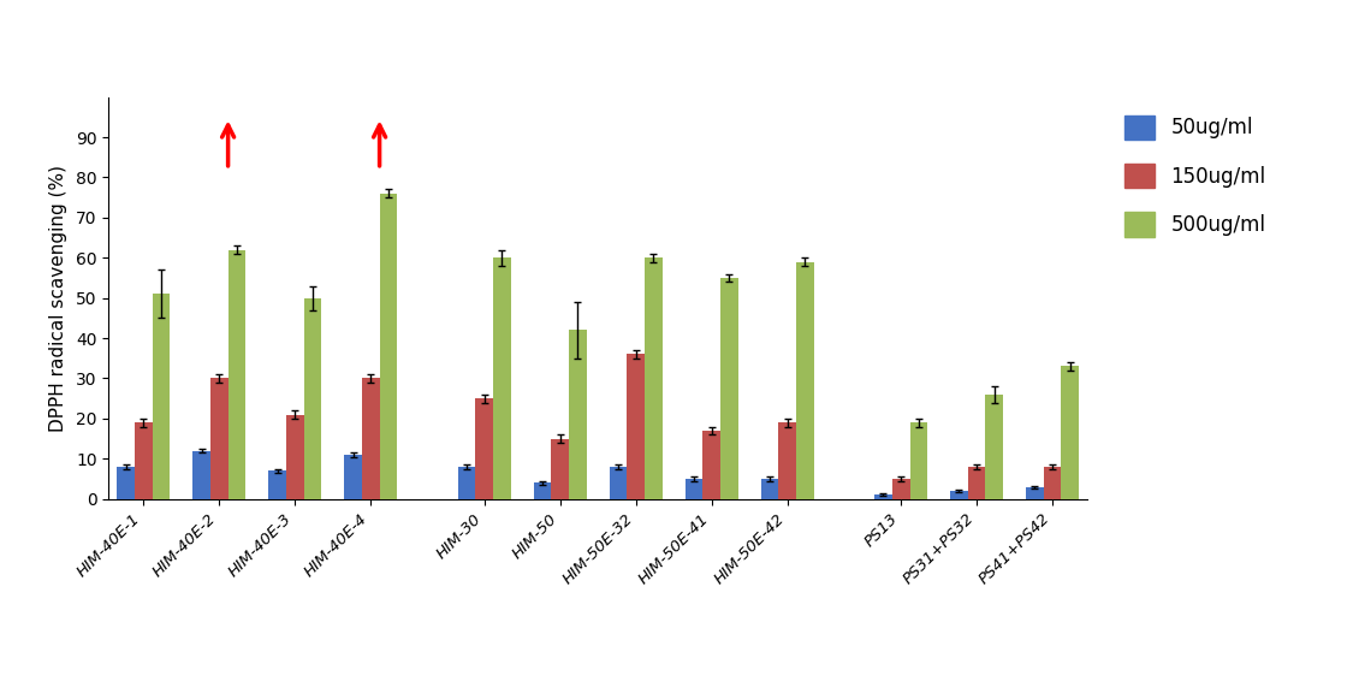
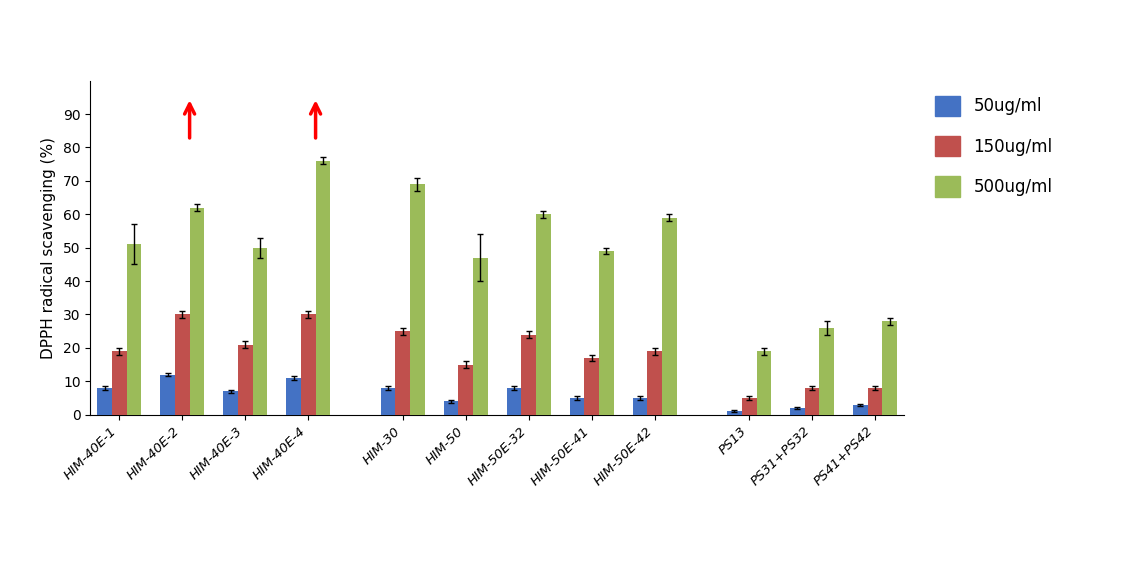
500ug/ml/HIM-30: 60 -> 69
500ug/ml/HIM-50: 42 -> 47
150ug/ml/HIM-50E-32: 36 -> 24
500ug/ml/HIM-50E-41: 55 -> 49
500ug/ml/PS41+PS42: 33 -> 28
